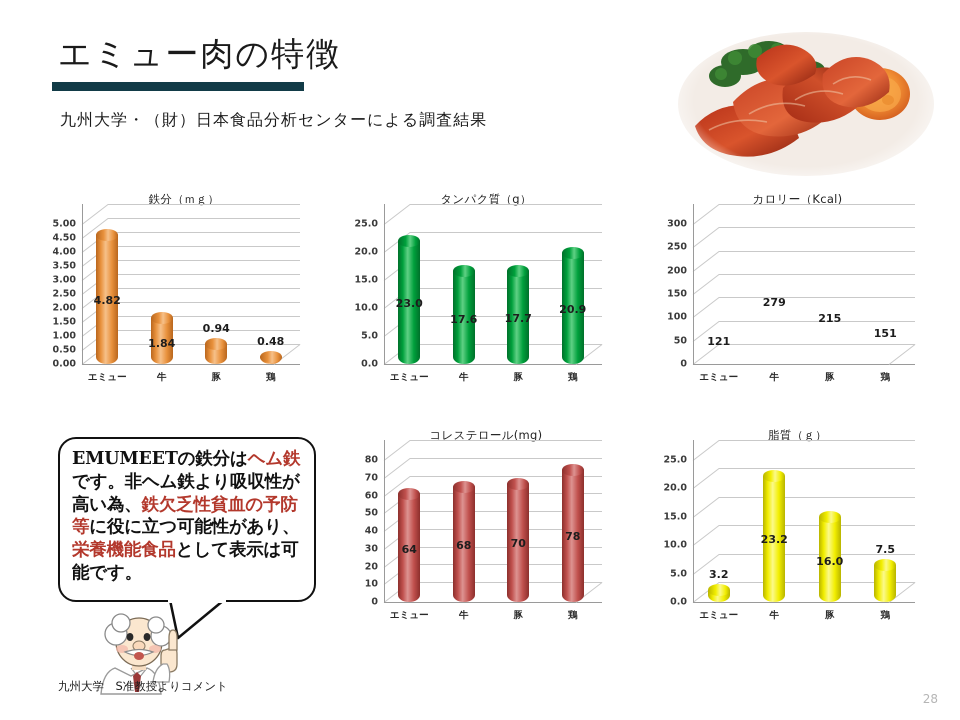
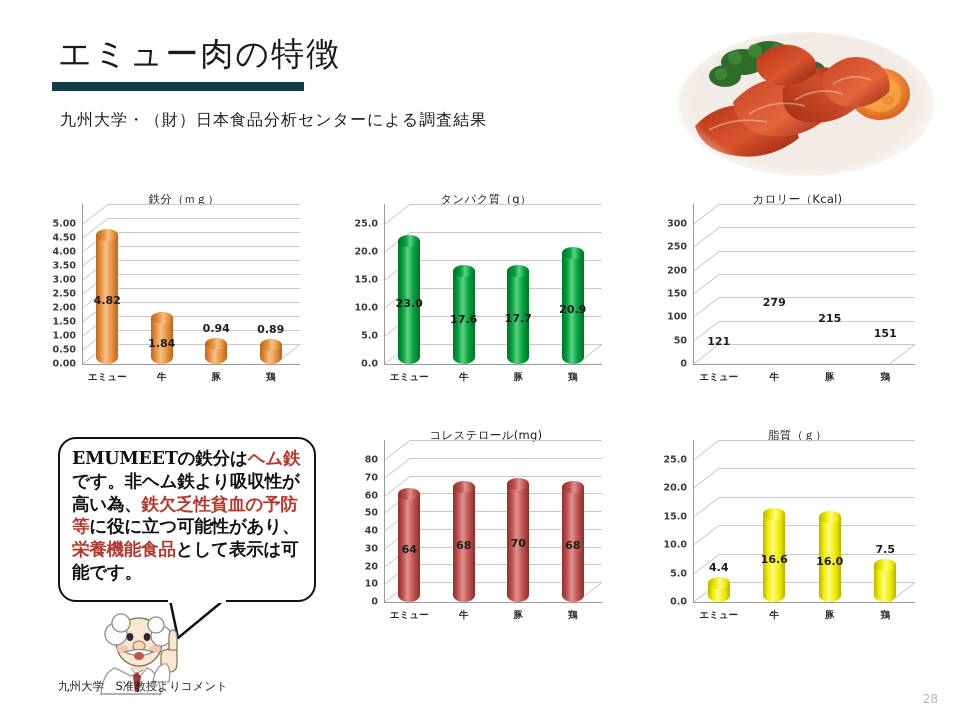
鉄分（ｍｇ）/鶏: 0.48 -> 0.89
コレステロール(mg)/鶏: 78 -> 68
脂質（ｇ）/エミュー: 3.2 -> 4.4
脂質（ｇ）/牛: 23.2 -> 16.6
